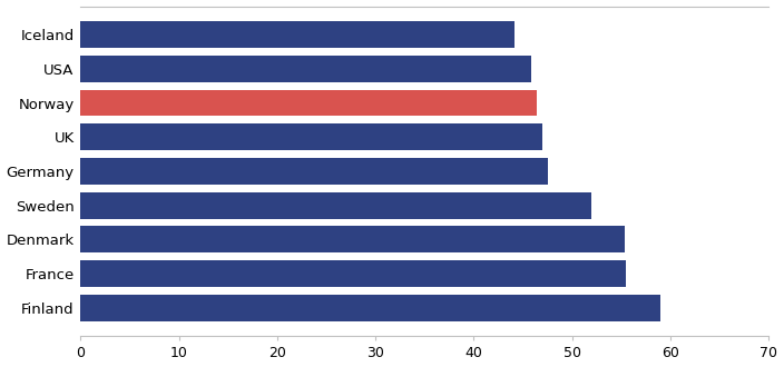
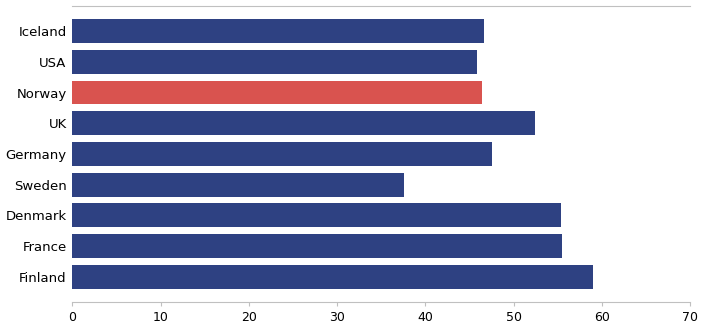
Iceland: 44.1 -> 46.6
UK: 47.0 -> 52.4
Sweden: 52.0 -> 37.6
